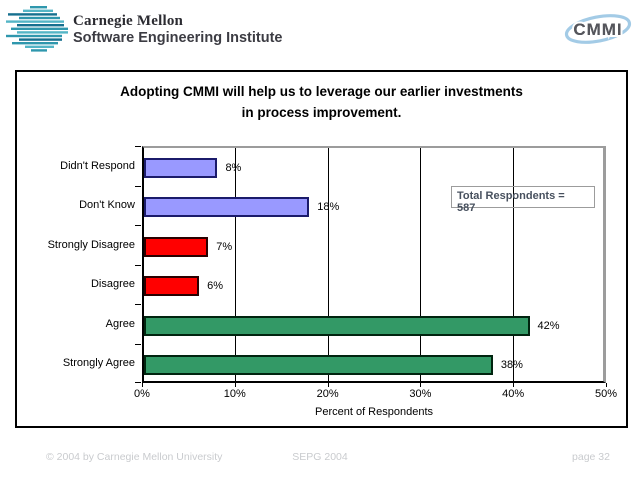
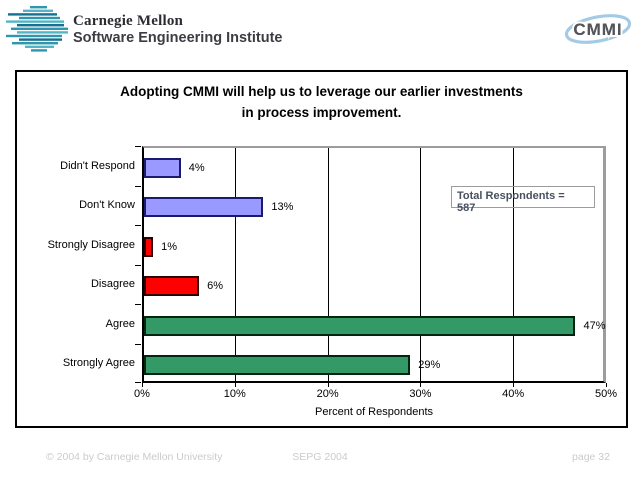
Didn't Respond: 8% -> 4%
Don't Know: 18% -> 13%
Strongly Disagree: 7% -> 1%
Agree: 42% -> 47%
Strongly Agree: 38% -> 29%
